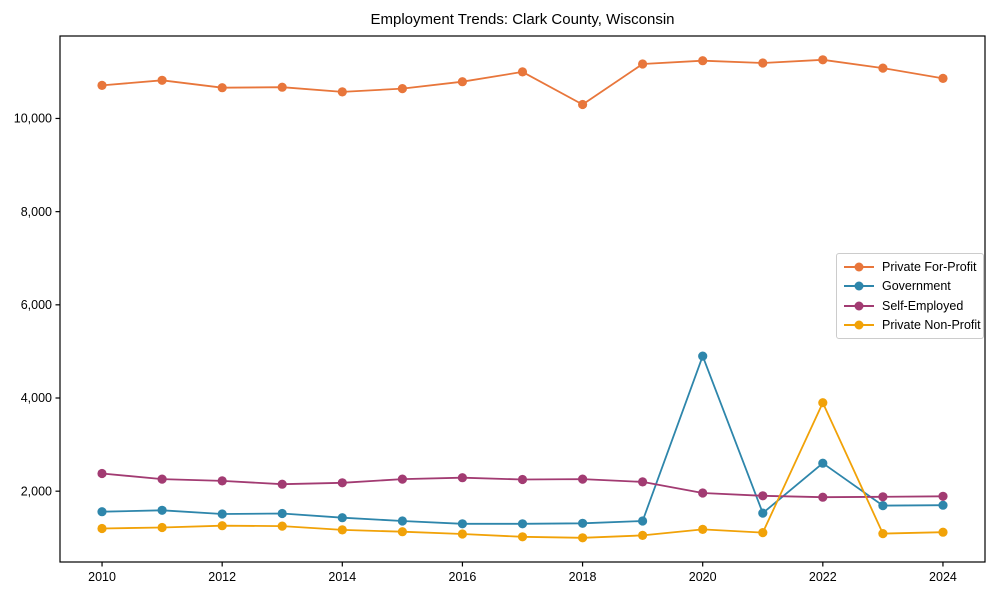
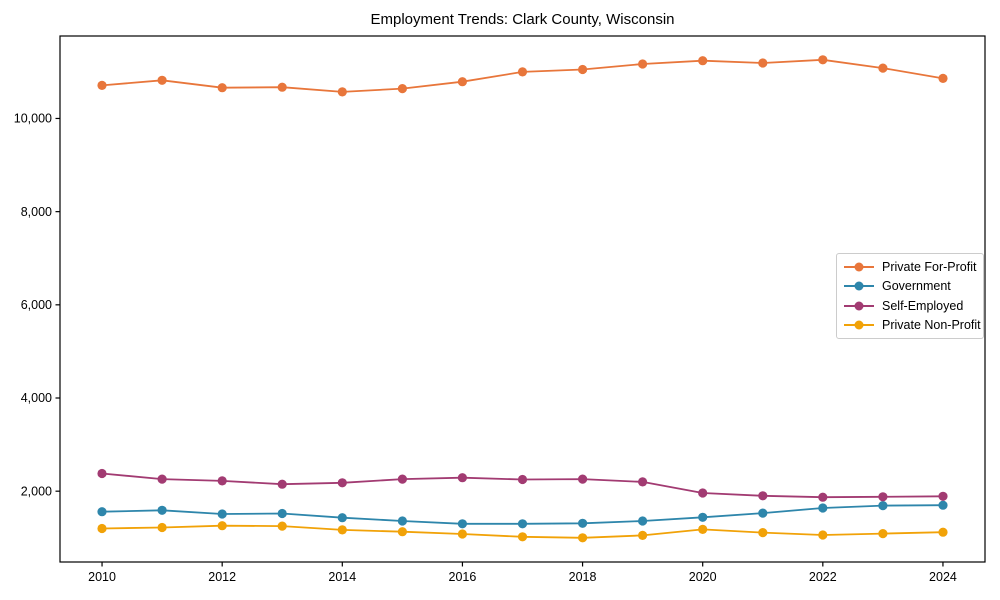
Private For-Profit/2018: 10300 -> 11000
Government/2020: 4900 -> 1400
Government/2022: 2600 -> 1600
Private Non-Profit/2022: 3900 -> 1100
